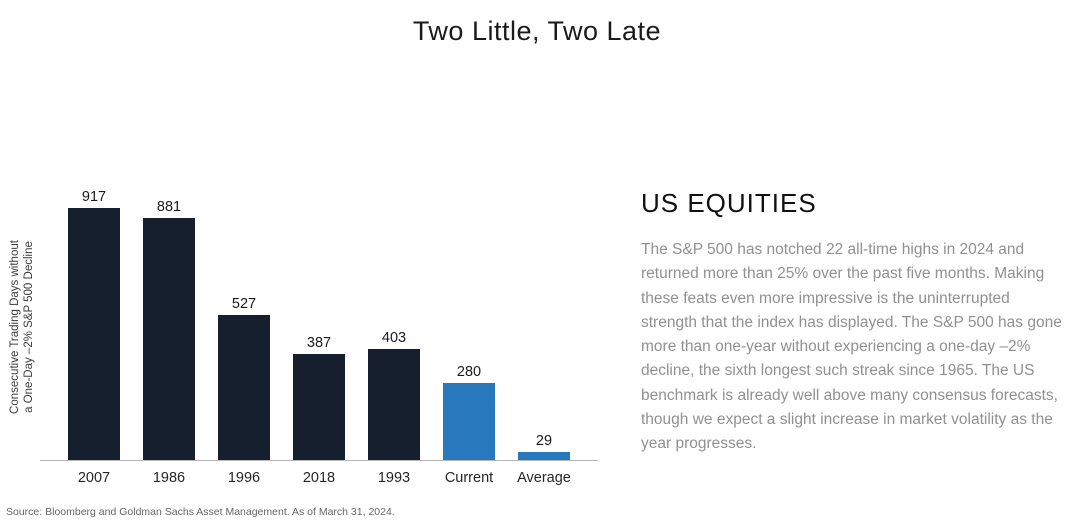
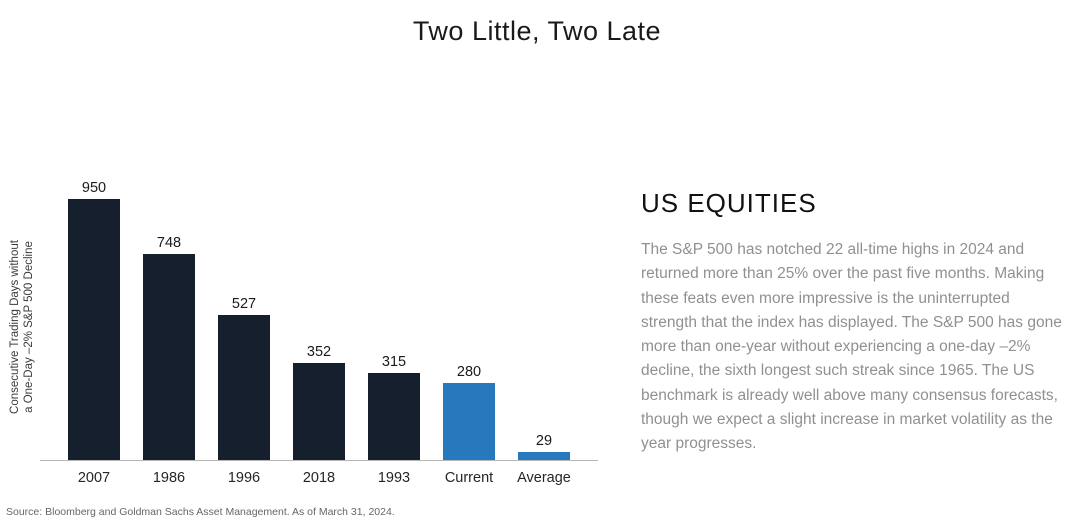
2007: 917 -> 950
1986: 881 -> 748
2018: 387 -> 352
1993: 403 -> 315
